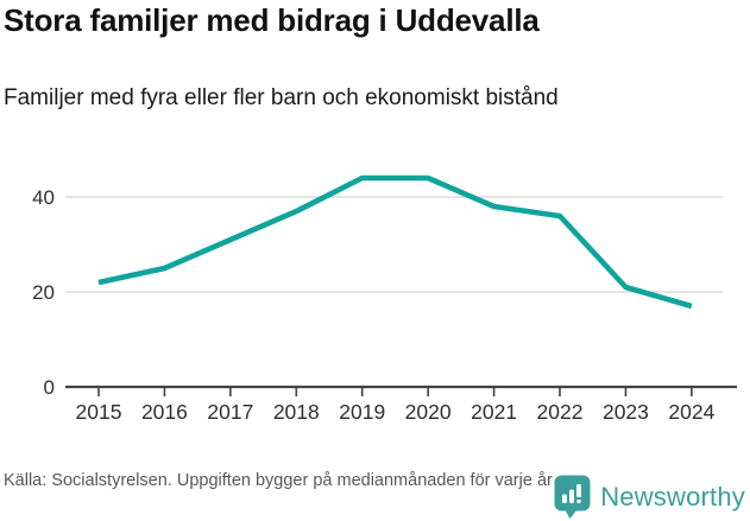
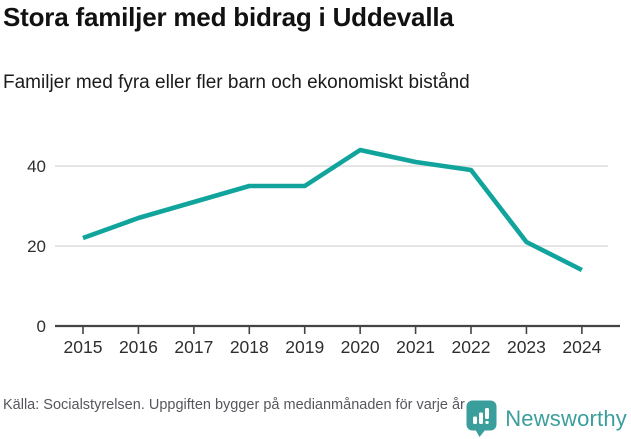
2016: 25 -> 27
2018: 37 -> 35
2019: 44 -> 35
2021: 38 -> 41
2022: 36 -> 39
2024: 17 -> 14
